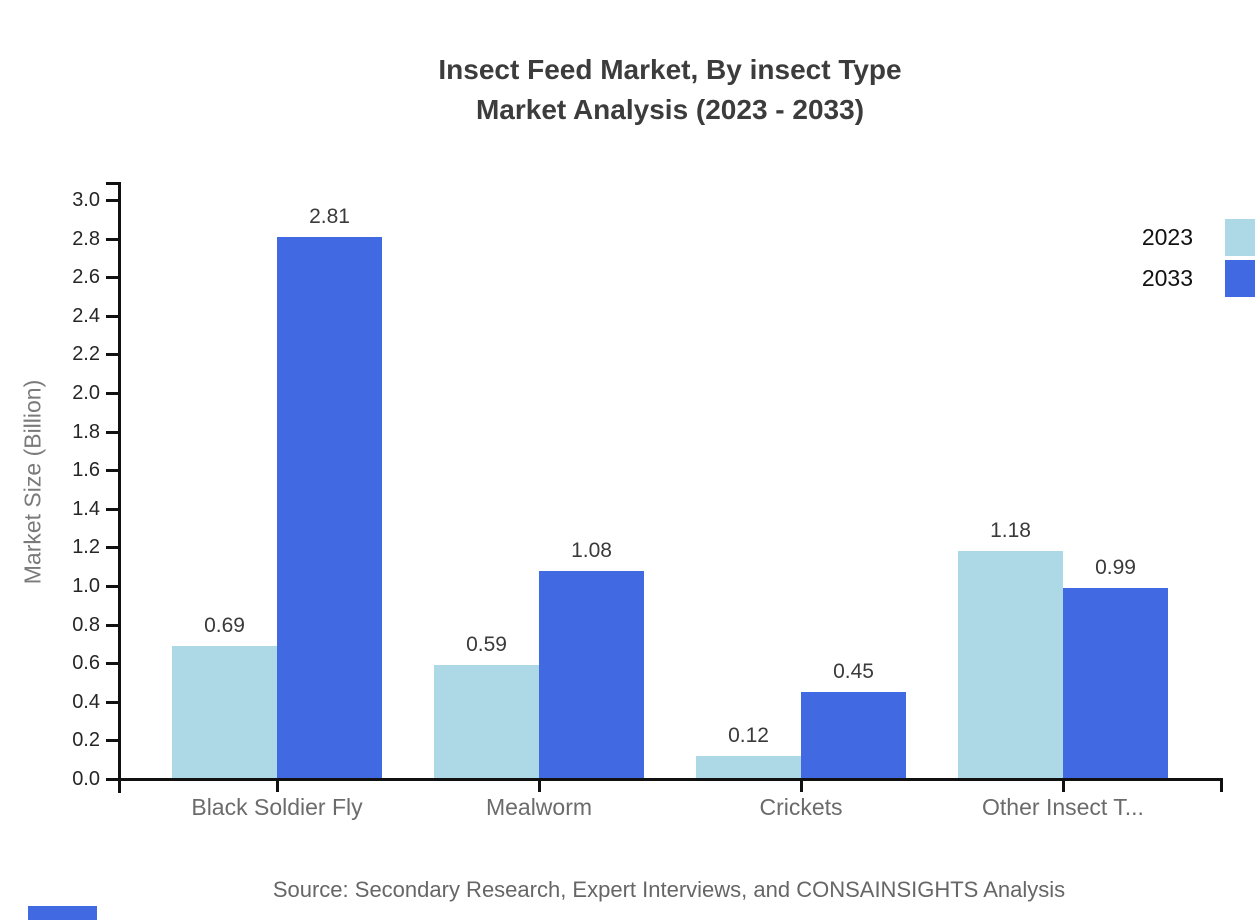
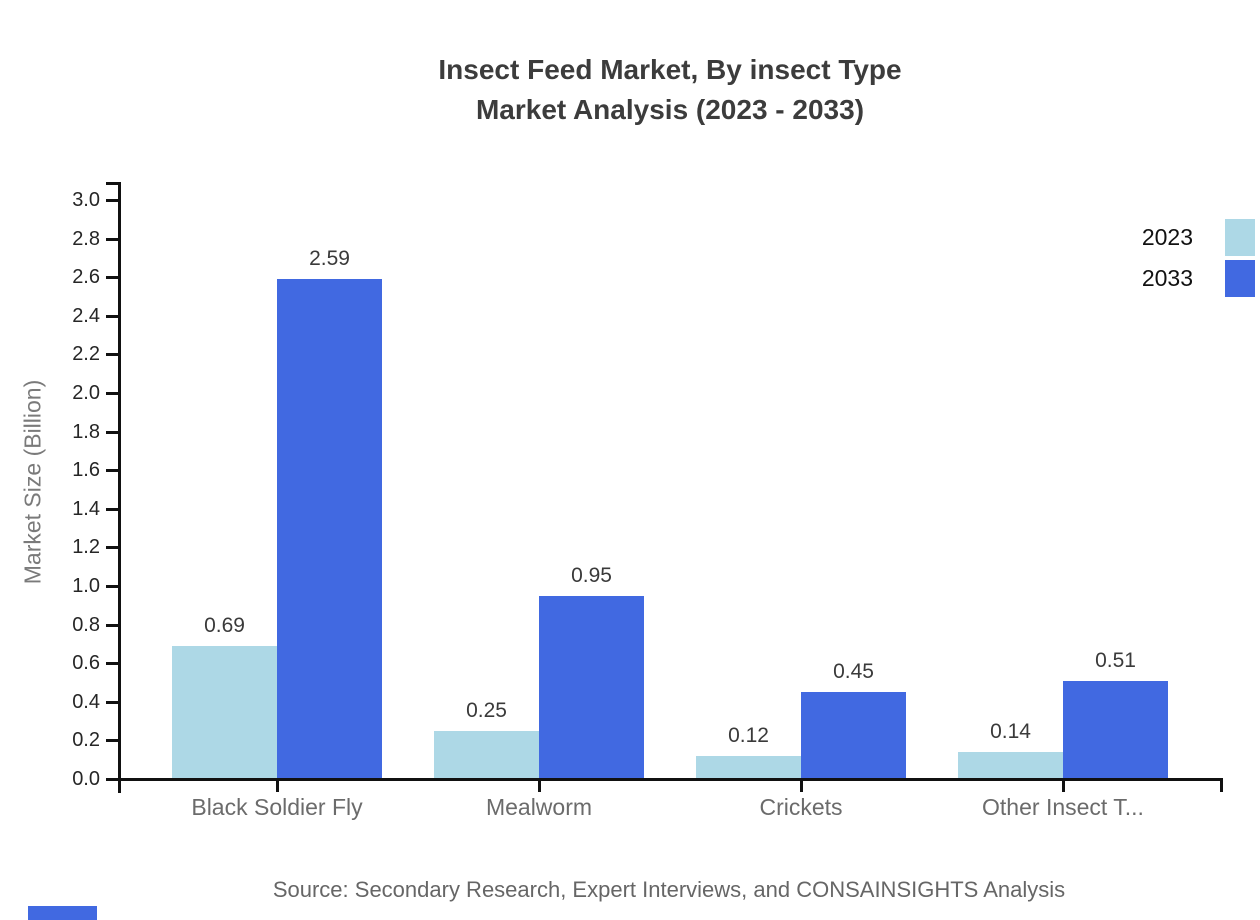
2033/Black Soldier Fly: 2.81 -> 2.59
2023/Mealworm: 0.59 -> 0.25
2033/Mealworm: 1.08 -> 0.95
2023/Other Insect T...: 1.18 -> 0.14
2033/Other Insect T...: 0.99 -> 0.51
